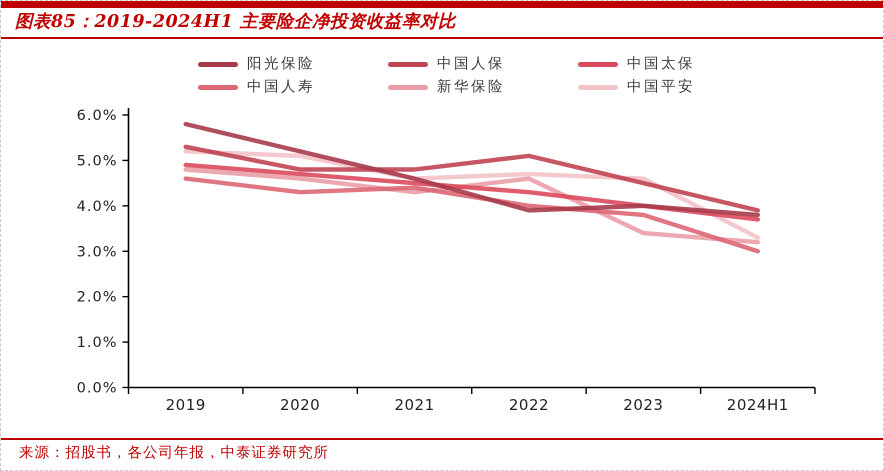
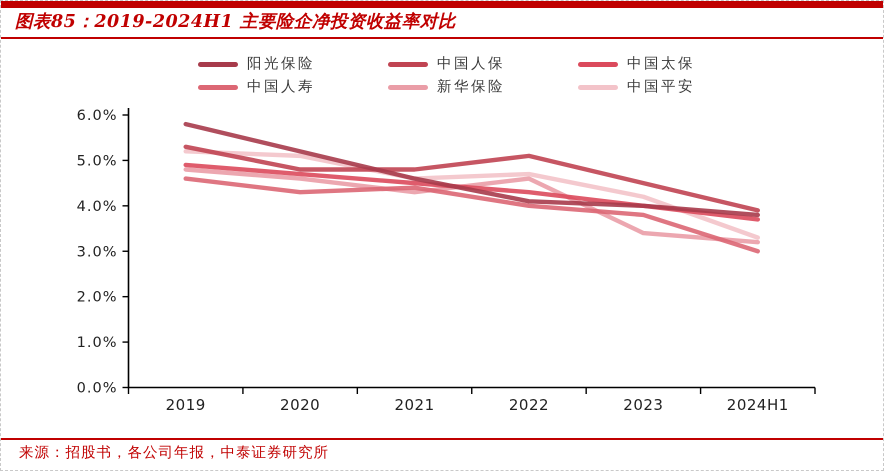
阳光保险/2022: 3.9% -> 4.1%
中国平安/2023: 4.6% -> 4.2%
